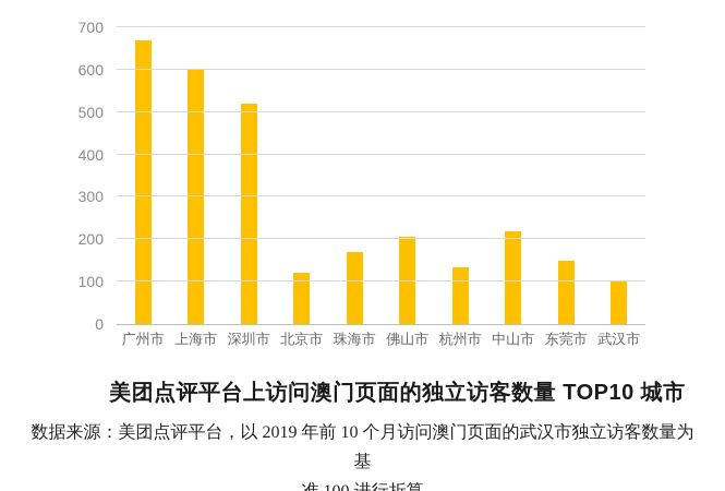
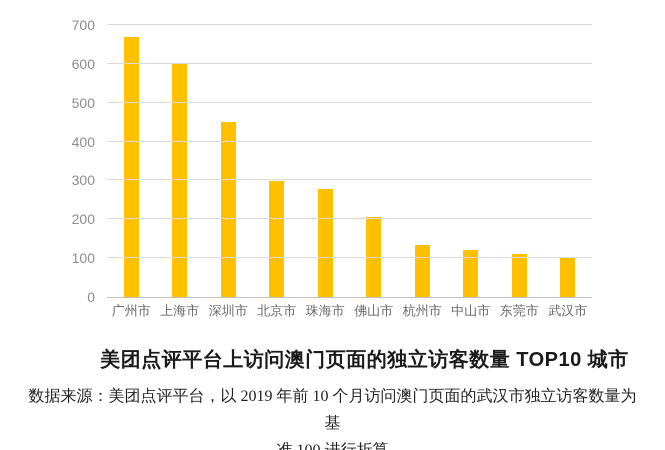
深圳市: 520 -> 450
北京市: 120 -> 300
珠海市: 170 -> 280
中山市: 220 -> 120
东莞市: 150 -> 110
